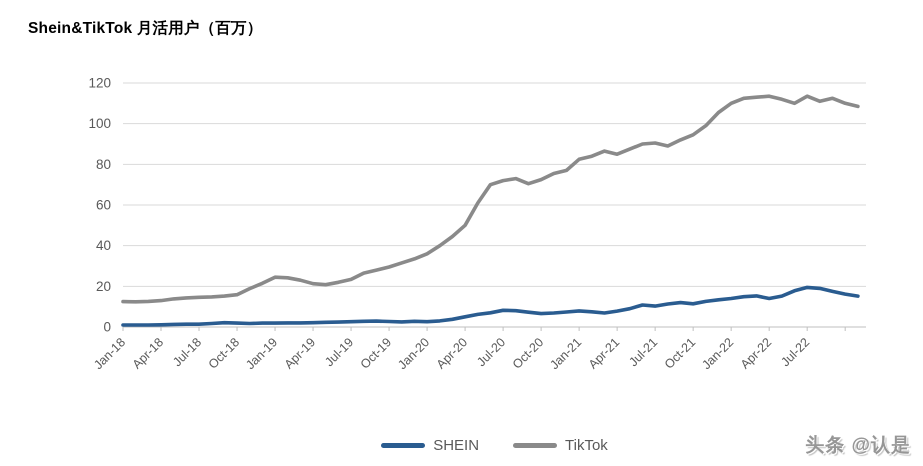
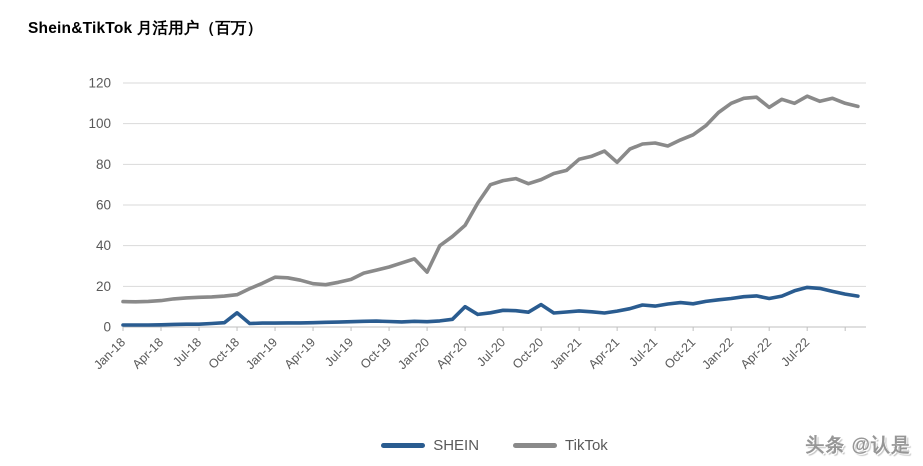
SHEIN/Oct-18: 2 -> 7
TikTok/Jan-20: 36 -> 27
SHEIN/Apr-20: 5 -> 10
SHEIN/Oct-20: 7 -> 11
TikTok/Apr-21: 85 -> 81
TikTok/Apr-22: 114 -> 108
